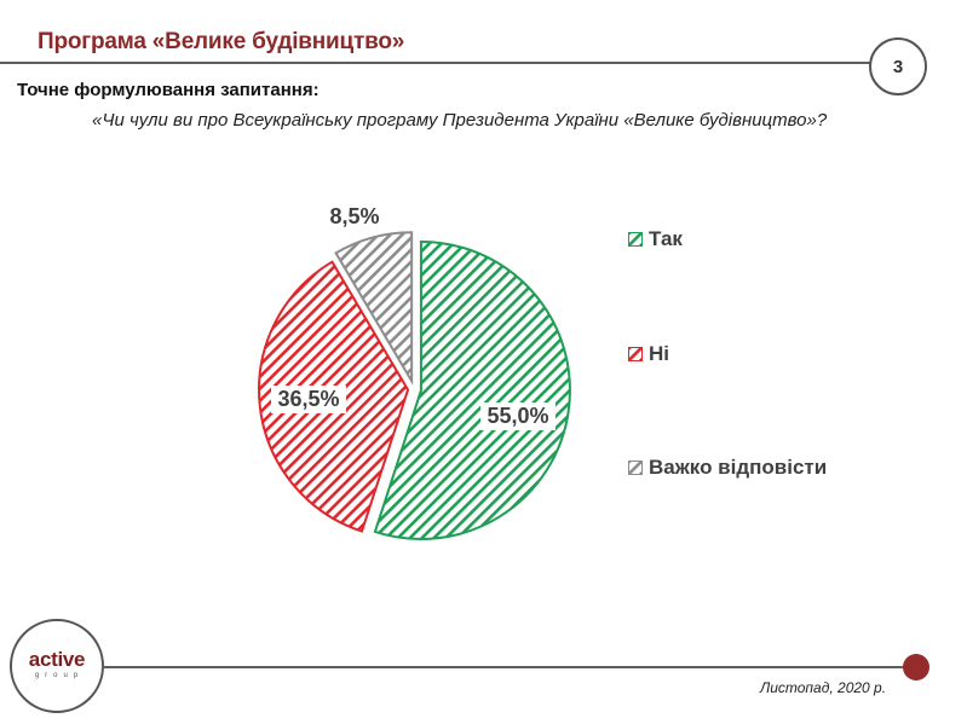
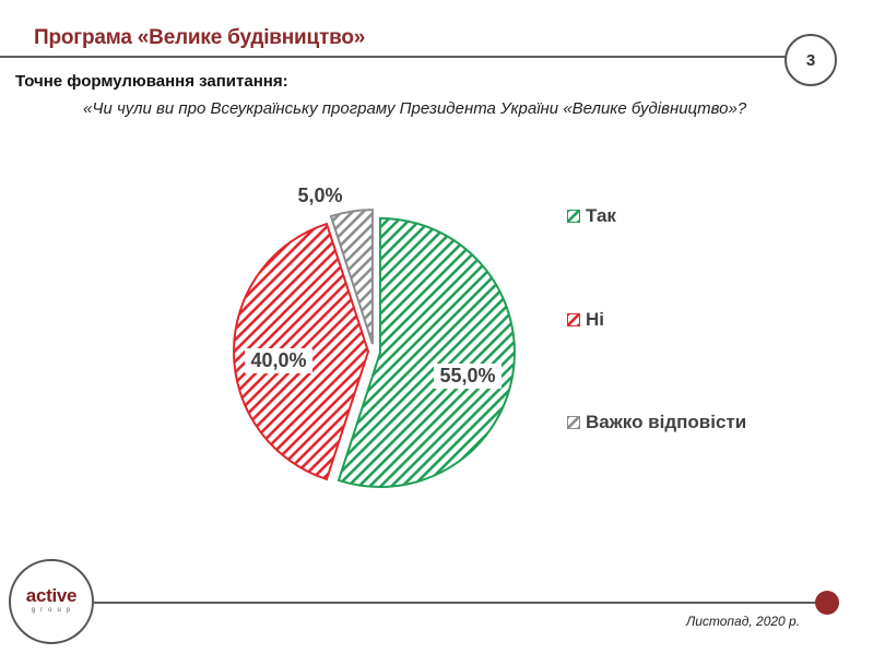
Ні: 36,5% -> 40,0%
Важко відповісти: 8,5% -> 5,0%
